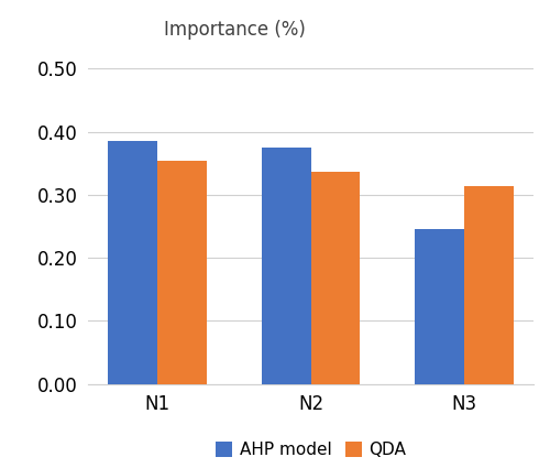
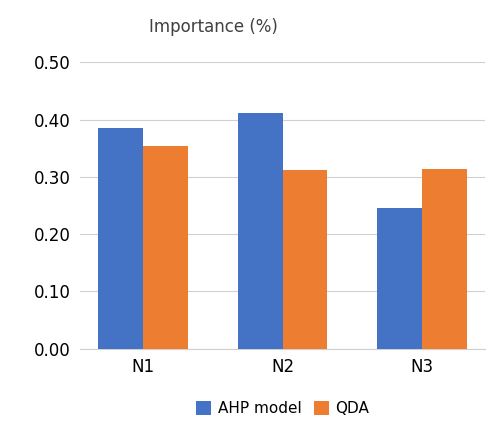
AHP model/N2: 0.375 -> 0.412
QDA/N2: 0.336 -> 0.312
